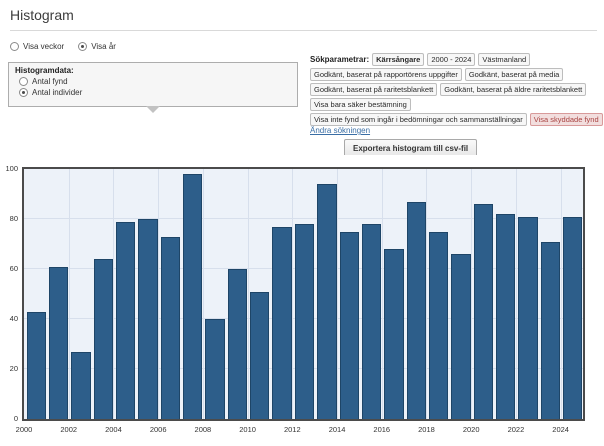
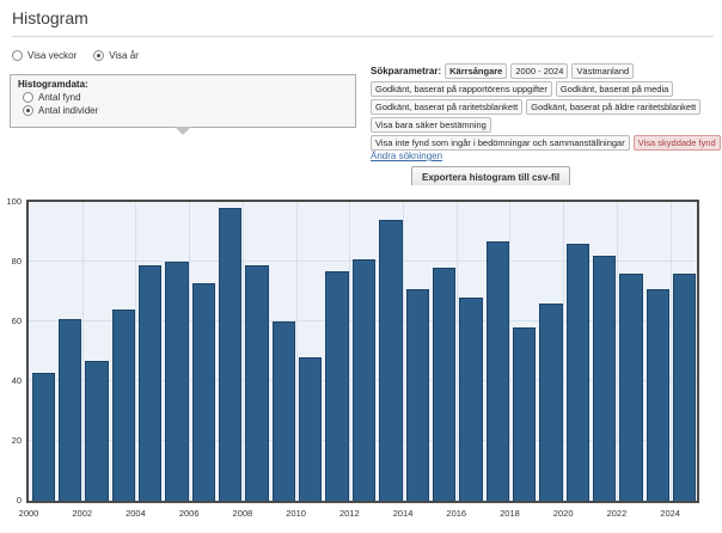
2002: 27 -> 47
2008: 40 -> 79
2010: 51 -> 48
2012: 78 -> 81
2014: 75 -> 71
2018: 75 -> 58
2022: 81 -> 76
2024: 81 -> 76
